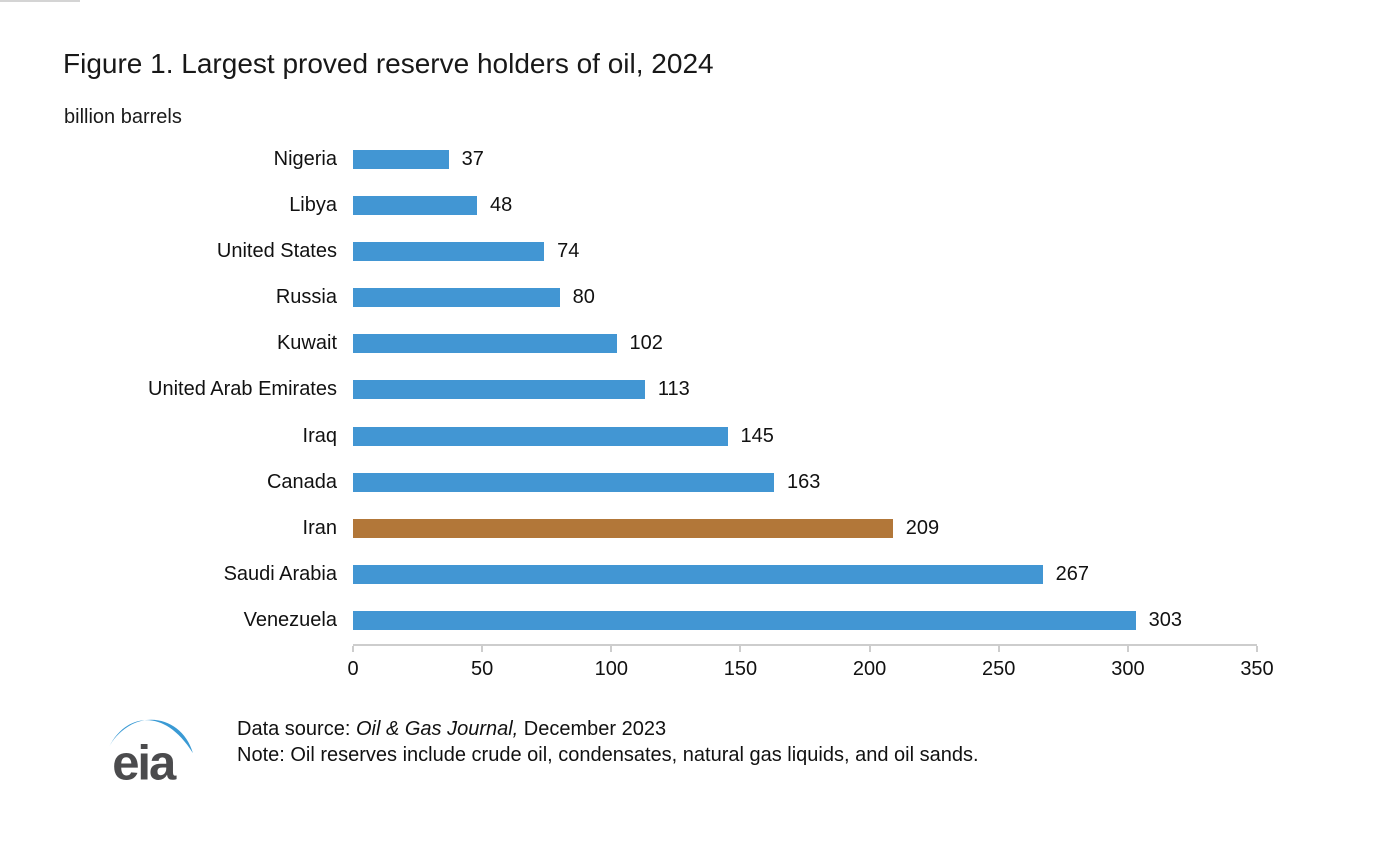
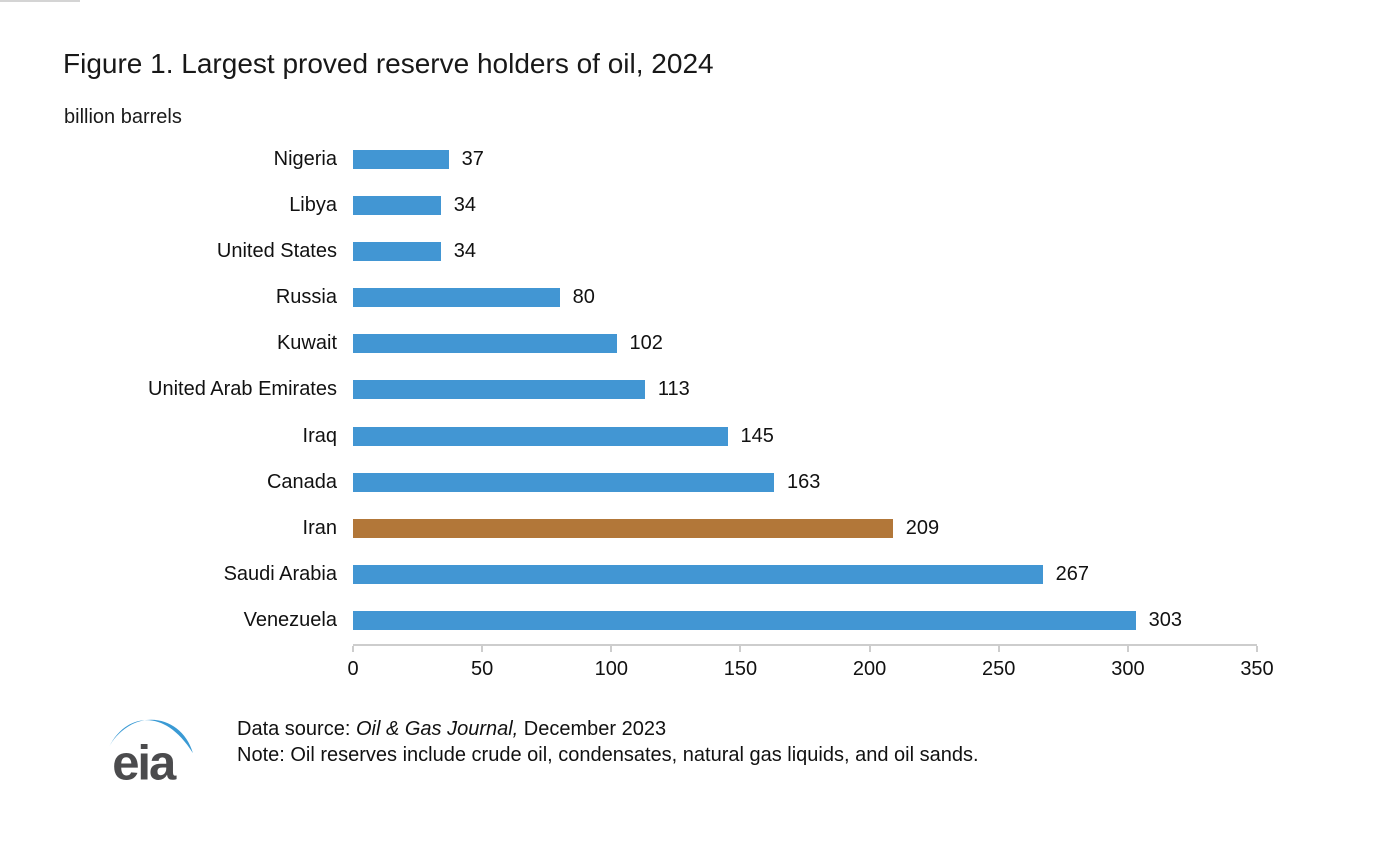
Libya: 48 -> 34
United States: 74 -> 34
